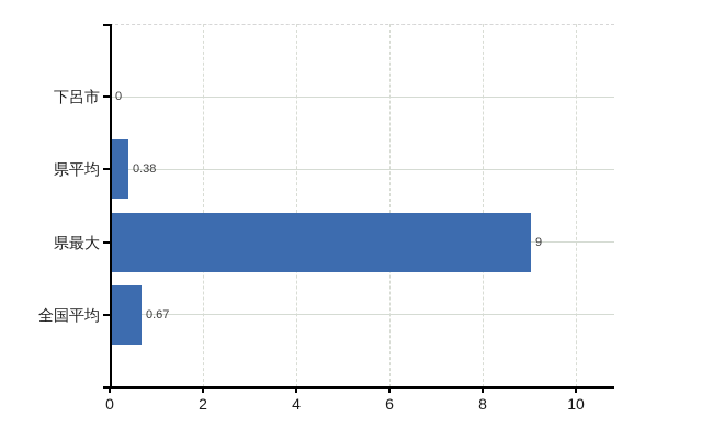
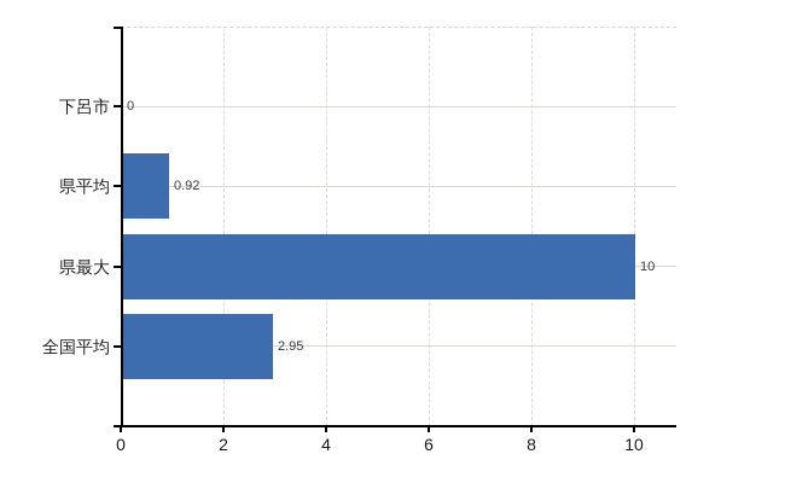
県平均: 0.38 -> 0.92
県最大: 9 -> 10
全国平均: 0.67 -> 2.95
